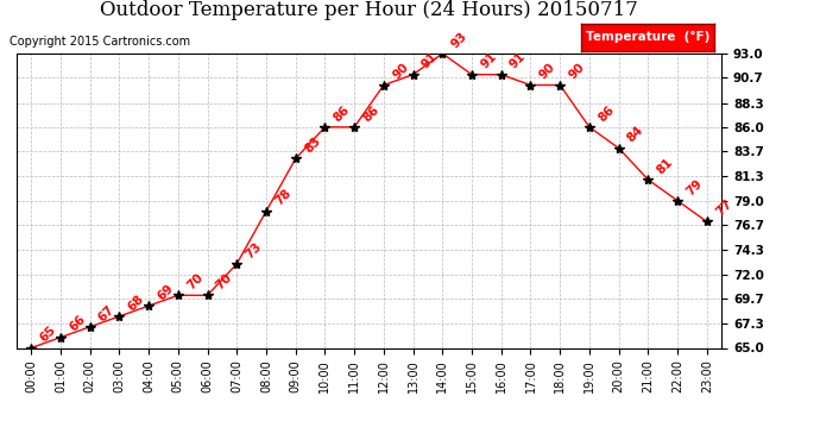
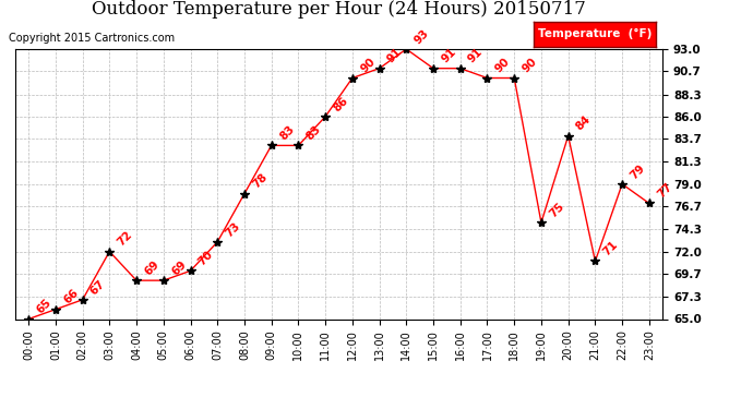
03:00: 68 -> 72
05:00: 70 -> 69
10:00: 86 -> 83
19:00: 86 -> 75
21:00: 81 -> 71
